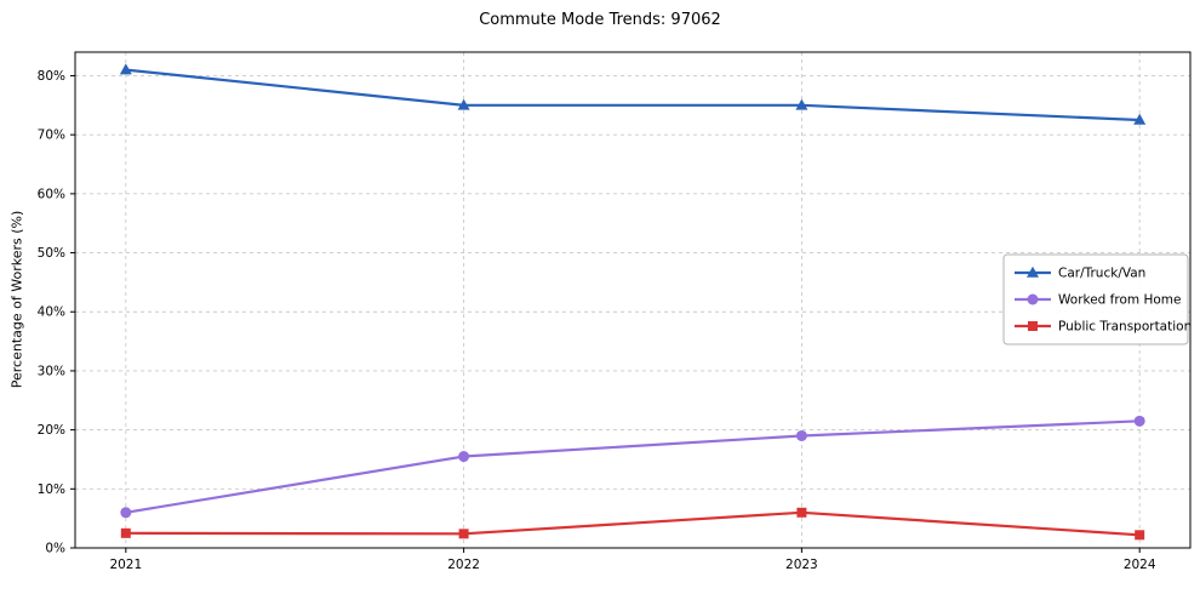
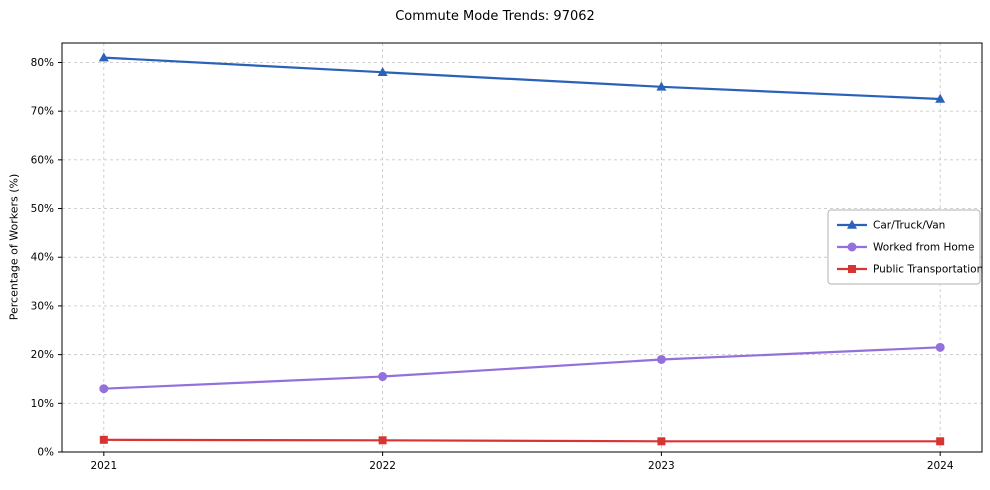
Worked from Home/2021: 6% -> 13%
Car/Truck/Van/2022: 75% -> 78%
Public Transportation/2023: 6% -> 2%
